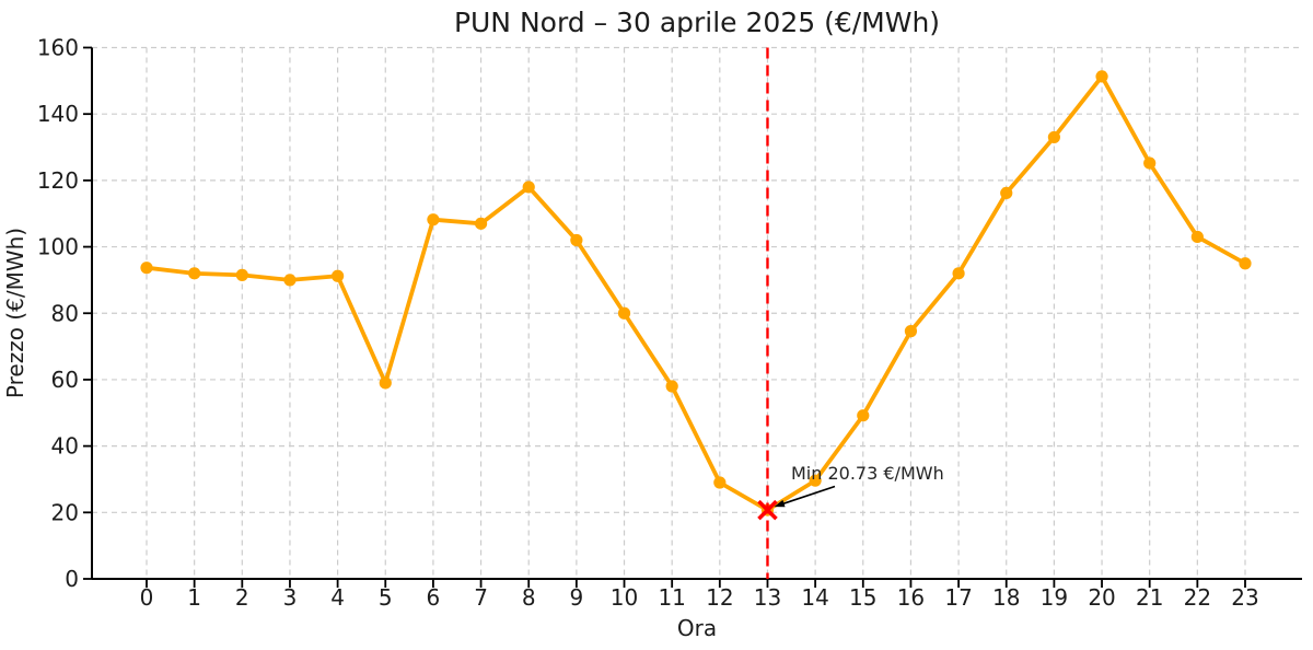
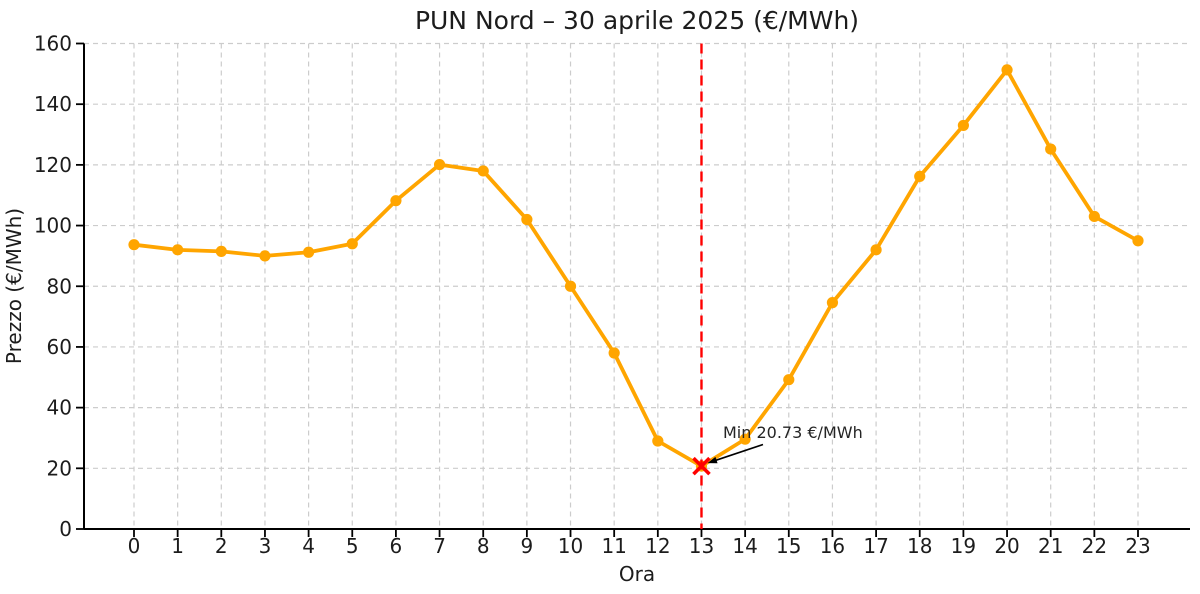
5: 59 -> 94
7: 107 -> 120
